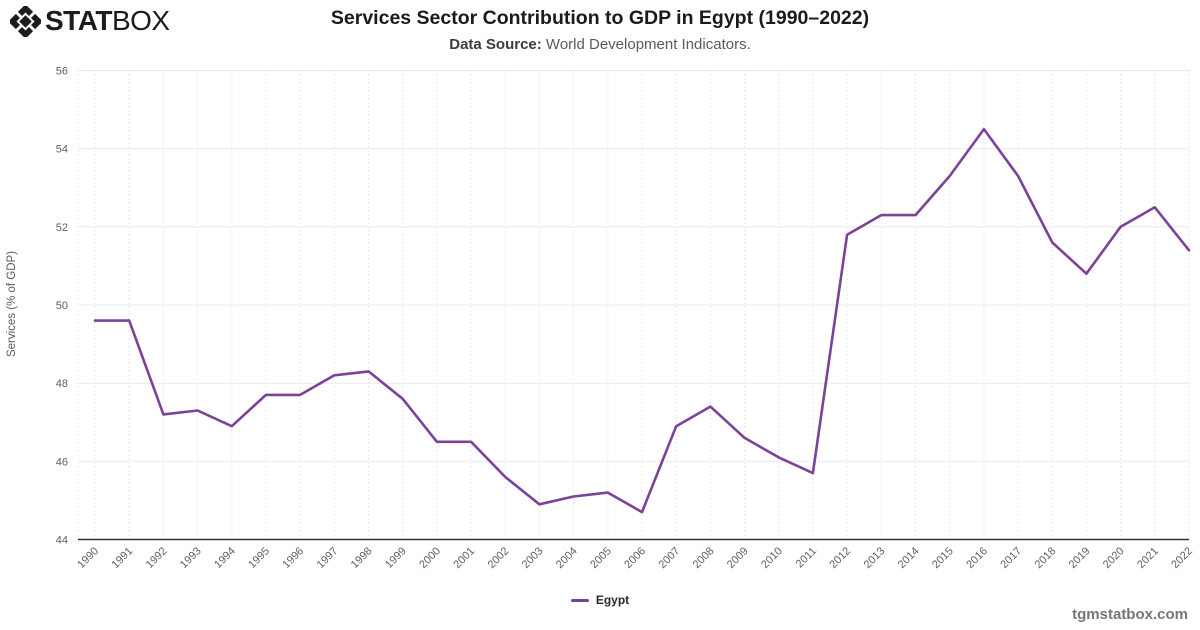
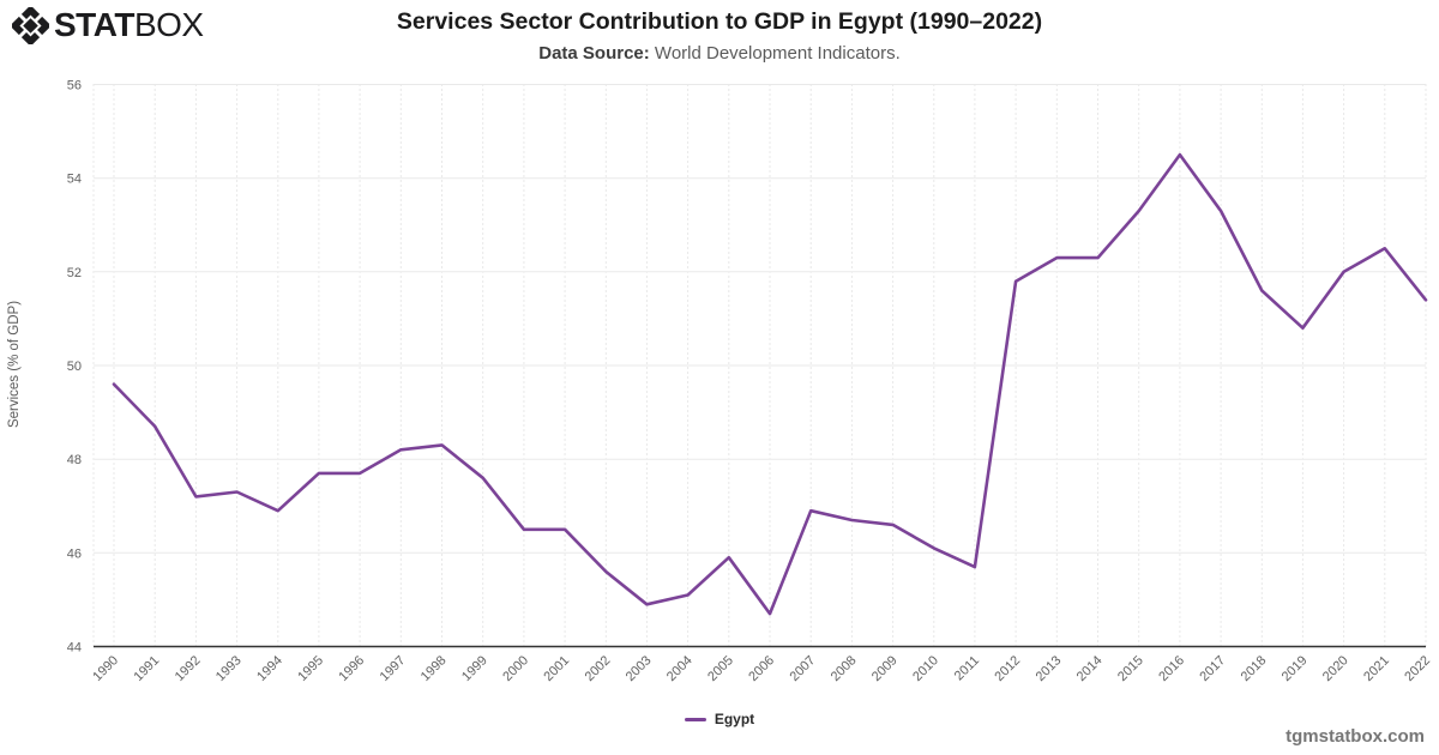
1991: 49.6 -> 48.7
2005: 45.2 -> 45.9
2008: 47.4 -> 46.7
